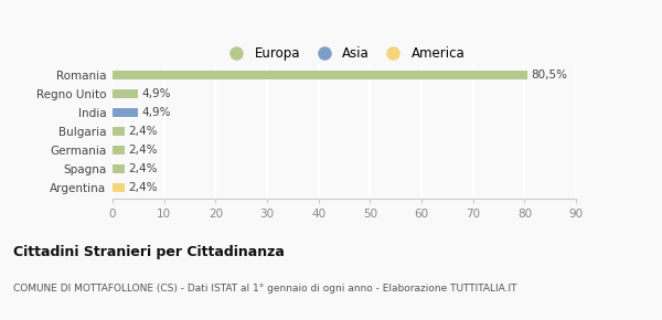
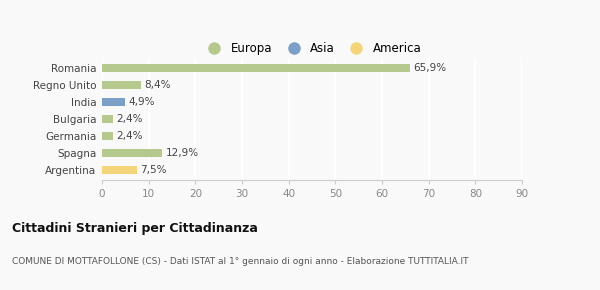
Romania: 80,5% -> 65,9%
Regno Unito: 4,9% -> 8,4%
Spagna: 2,4% -> 12,9%
Argentina: 2,4% -> 7,5%
